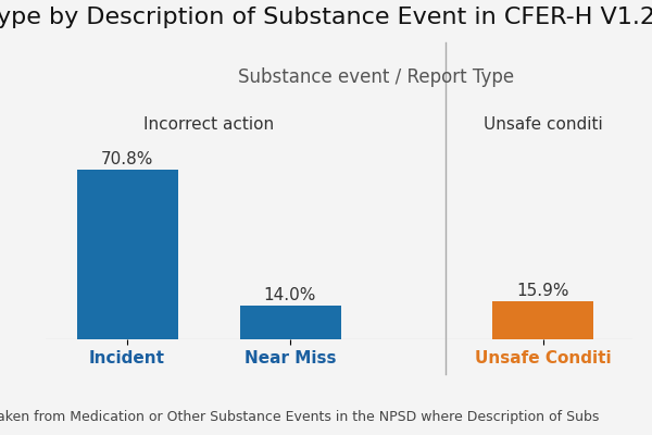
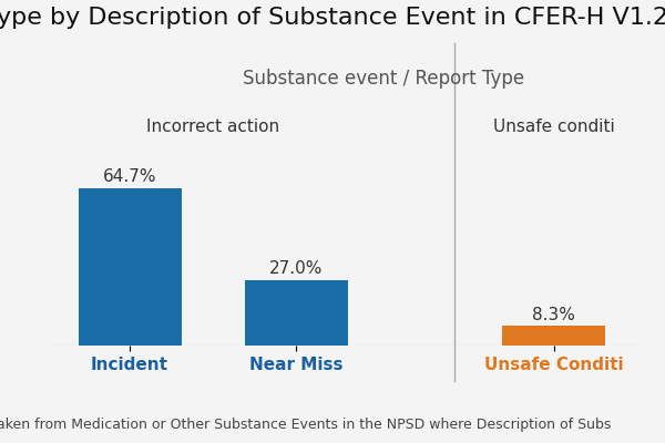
Incident: 70.8% -> 64.7%
Near Miss: 14.0% -> 27.0%
Unsafe Conditi: 15.9% -> 8.3%
